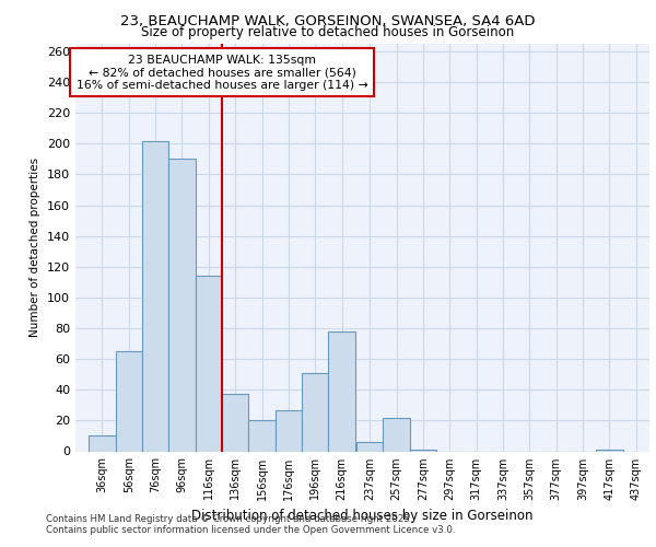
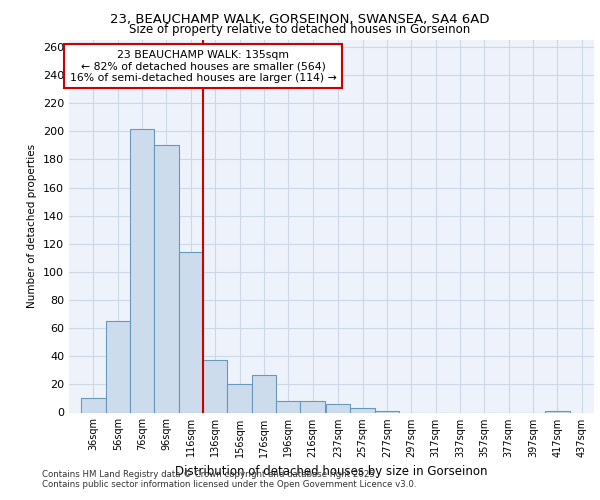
196sqm: 51 -> 8
216sqm: 78 -> 8
257sqm: 22 -> 3
